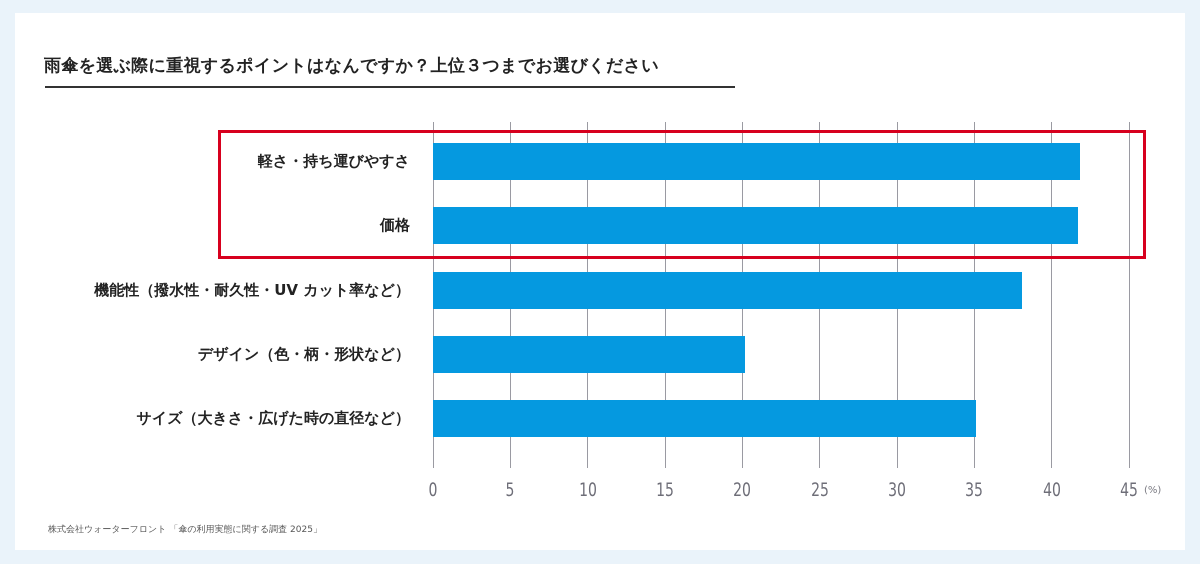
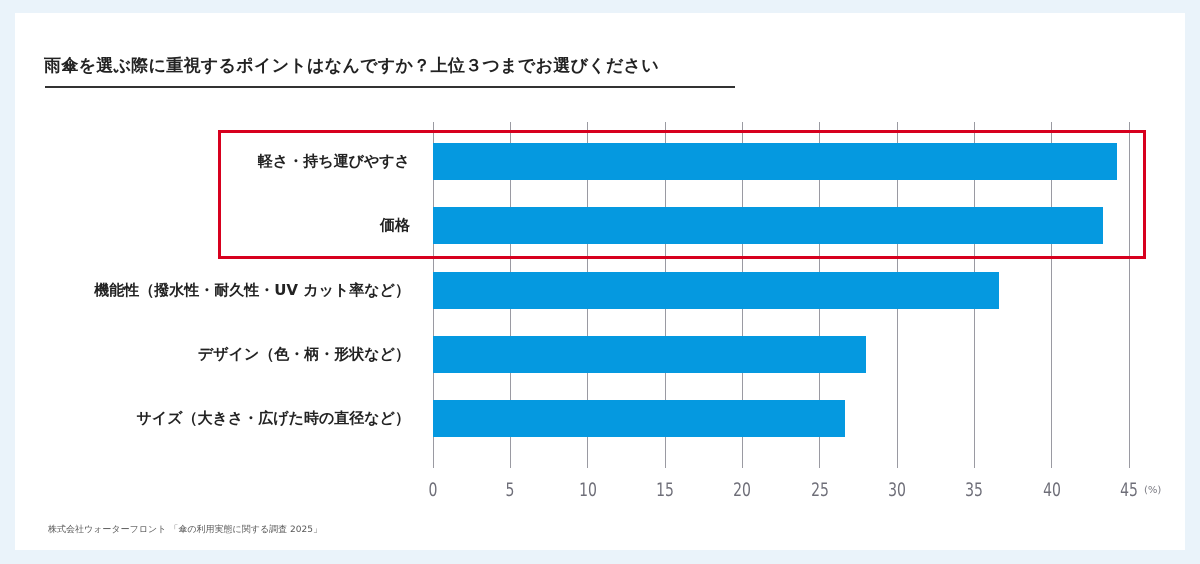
軽さ・持ち運びやすさ: 41.8 -> 44.2
価格: 41.7 -> 43.3
機能性（撥水性・耐久性・UV カット率など）: 38.1 -> 36.6
デザイン（色・柄・形状など）: 20.2 -> 28.0
サイズ（大きさ・広げた時の直径など）: 35.1 -> 26.6
